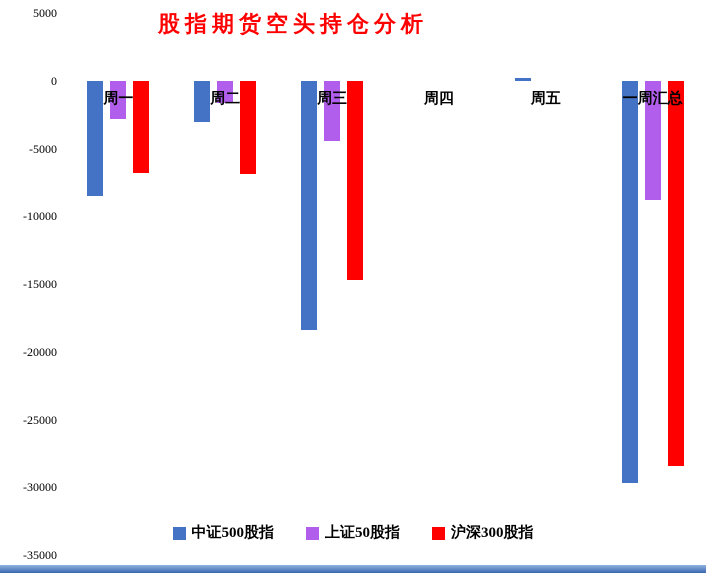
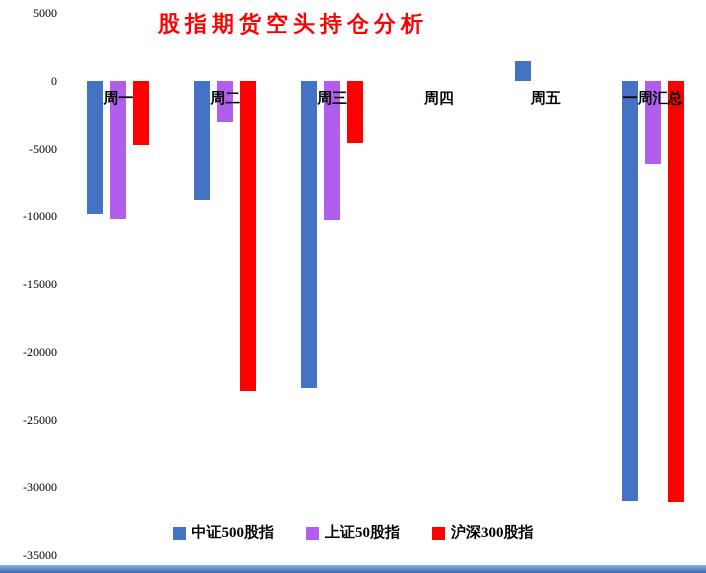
中证500股指/周一: -8500 -> -9800
上证50股指/周一: -2800 -> -10200
沪深300股指/周一: -6800 -> -4700
中证500股指/周二: -3000 -> -8800
上证50股指/周二: -1600 -> -3000
沪深300股指/周二: -6900 -> -22900
中证500股指/周三: -18400 -> -22700
上证50股指/周三: -4400 -> -10300
沪深300股指/周三: -14700 -> -4600
中证500股指/周五: 200 -> 1500
中证500股指/一周汇总: -29700 -> -31000
上证50股指/一周汇总: -8800 -> -6100
沪深300股指/一周汇总: -28400 -> -31100
